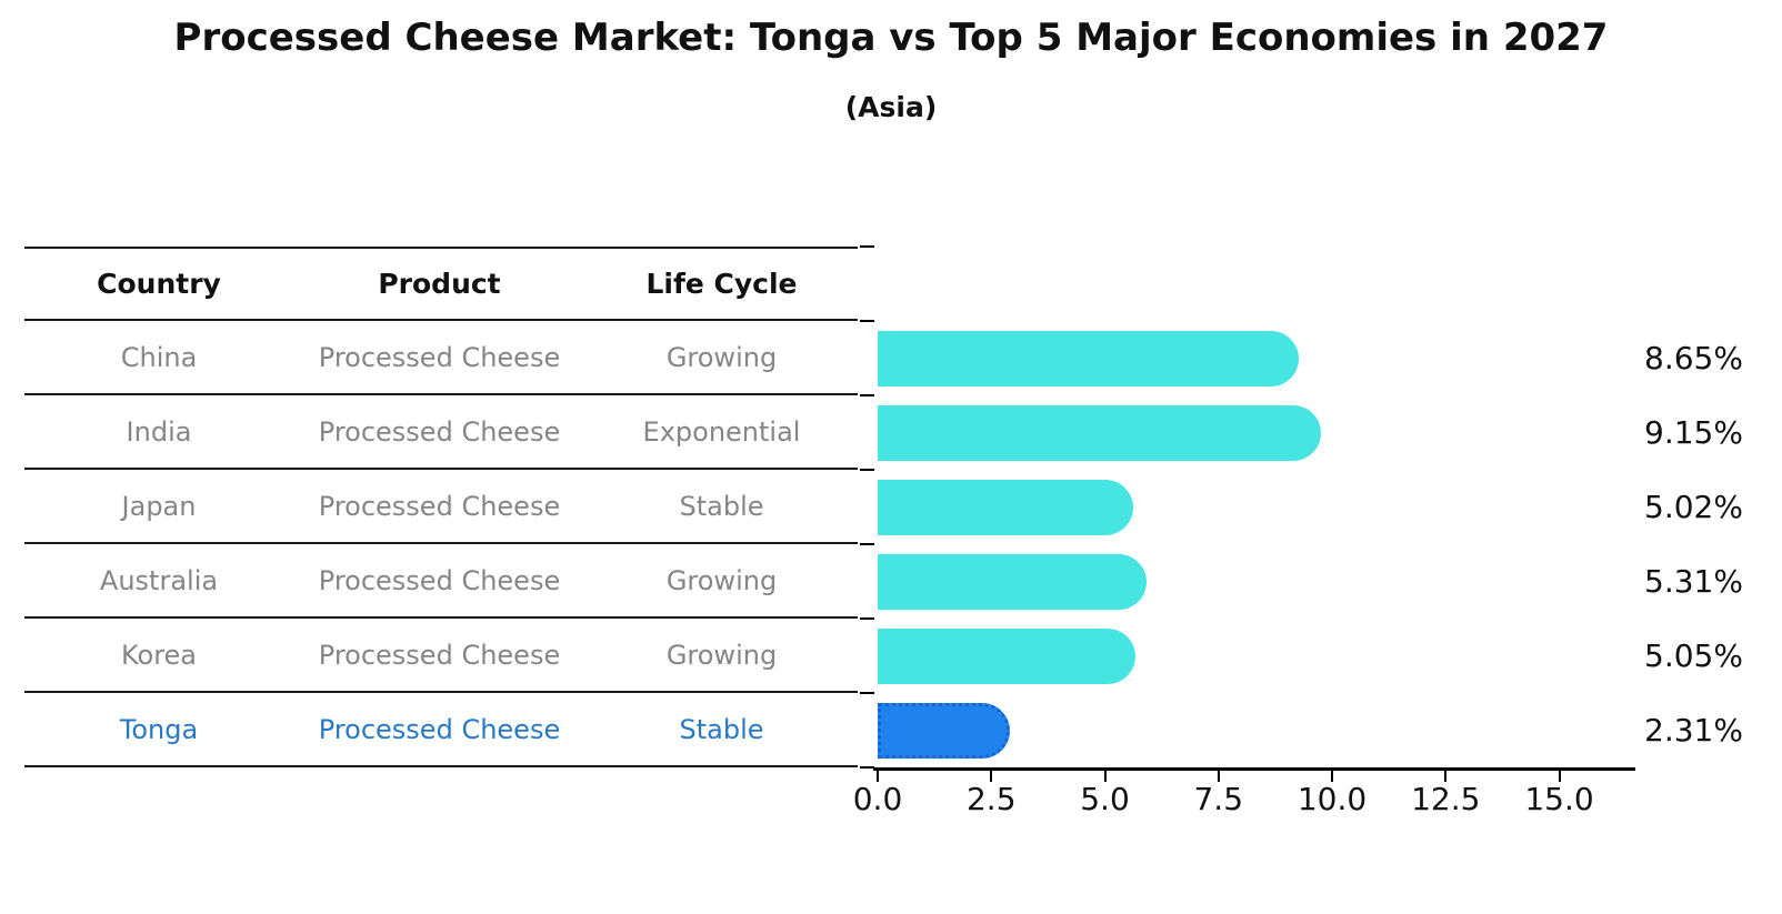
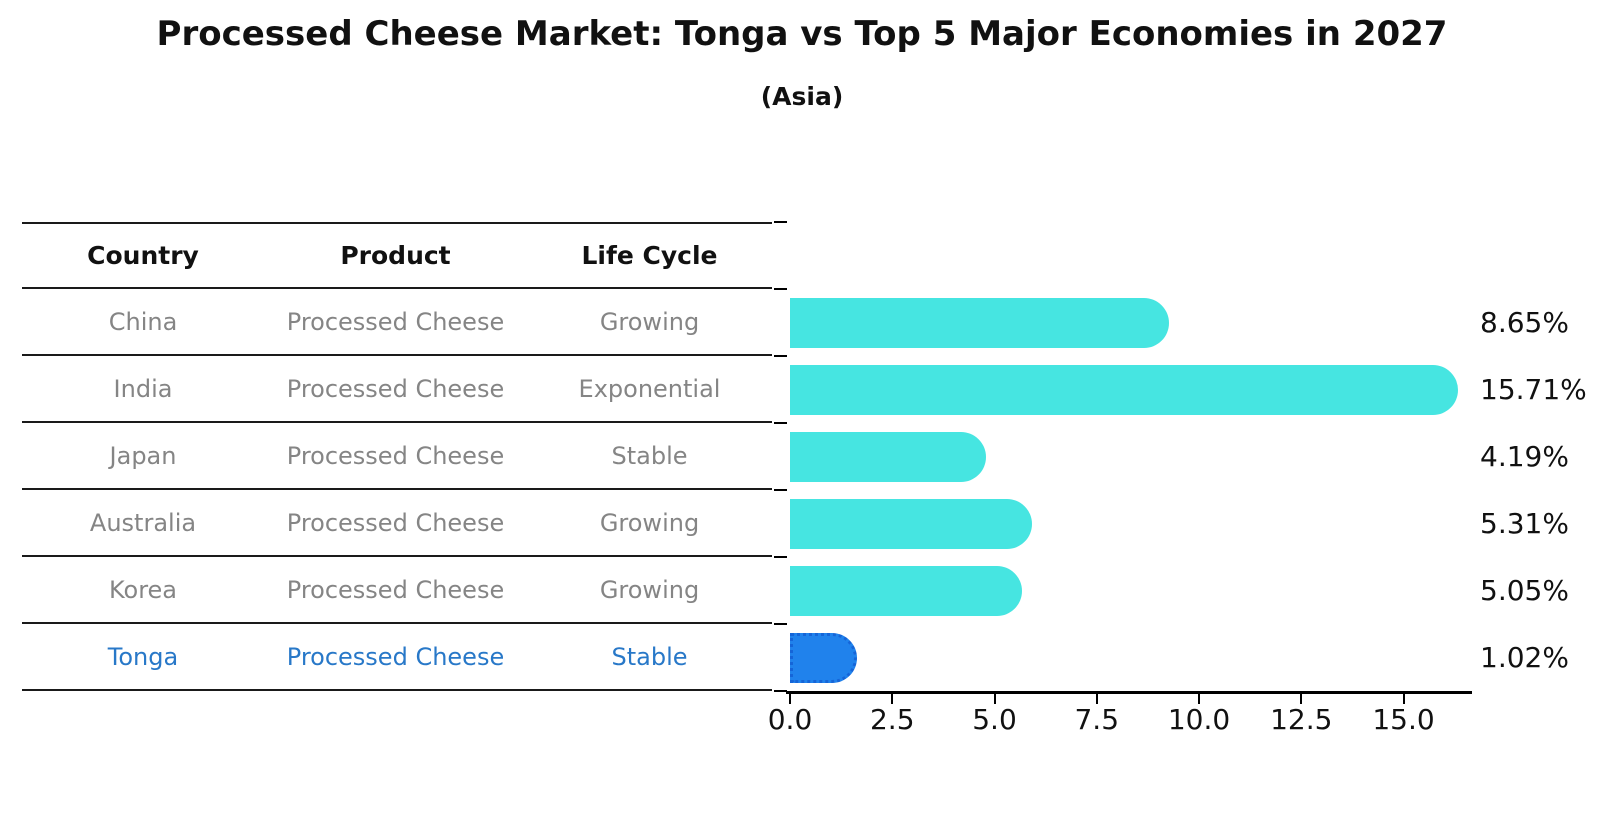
India: 9.15% -> 15.71%
Japan: 5.02% -> 4.19%
Tonga: 2.31% -> 1.02%
